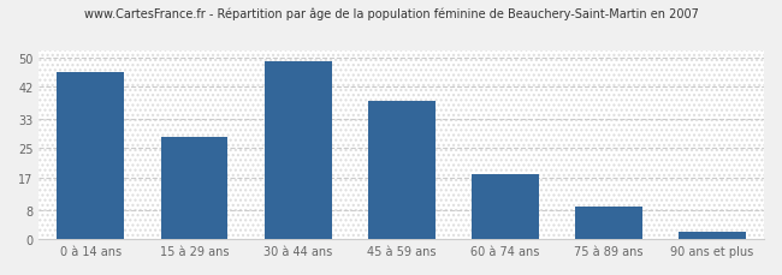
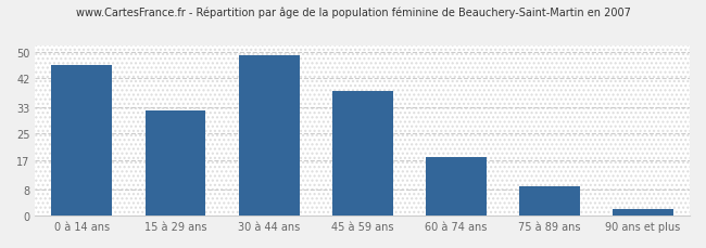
15 à 29 ans: 28 -> 32
